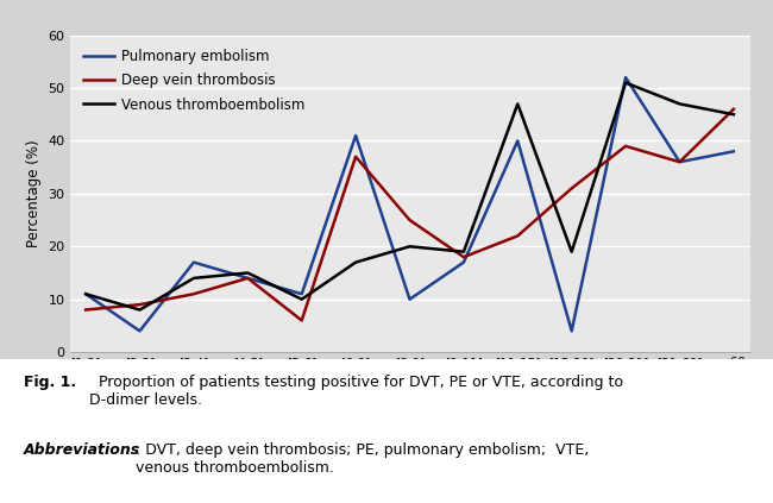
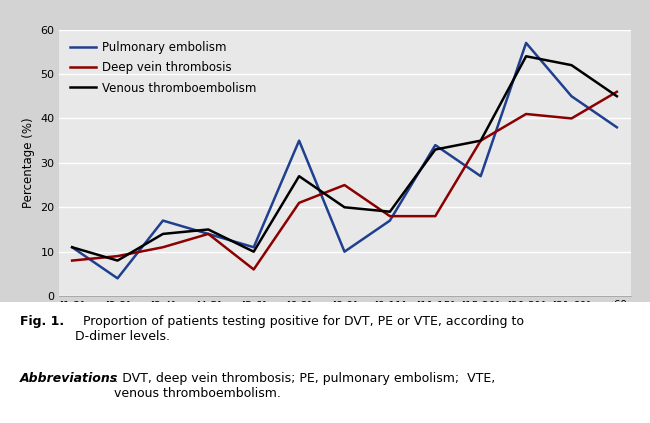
Pulmonary embolism/[6-8]: 41 -> 35
Deep vein thrombosis/[6-8]: 37 -> 21
Venous thromboembolism/[6-8]: 17 -> 27
Pulmonary embolism/[11-15]: 40 -> 34
Deep vein thrombosis/[11-15]: 22 -> 18
Venous thromboembolism/[11-15]: 47 -> 33
Pulmonary embolism/[15-20]: 4 -> 27
Deep vein thrombosis/[15-20]: 31 -> 35
Venous thromboembolism/[15-20]: 19 -> 35
Pulmonary embolism/[20-31]: 52 -> 57
Deep vein thrombosis/[20-31]: 39 -> 41
Venous thromboembolism/[20-31]: 51 -> 54
Pulmonary embolism/[31-60]: 36 -> 45
Deep vein thrombosis/[31-60]: 36 -> 40
Venous thromboembolism/[31-60]: 47 -> 52
